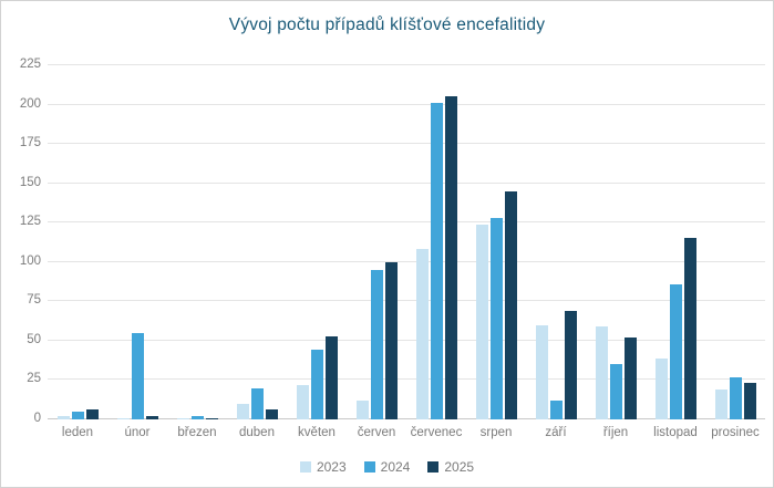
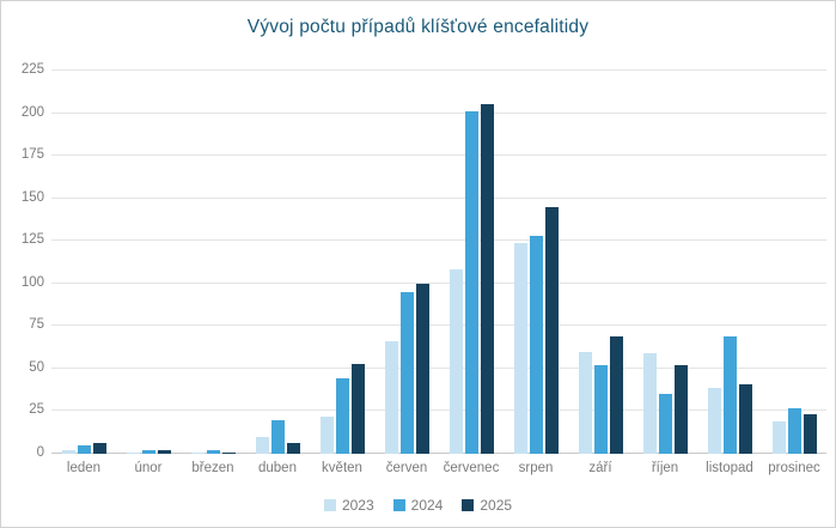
2024/únor: 55 -> 2
2023/červen: 12 -> 66
2024/září: 12 -> 52
2024/listopad: 86 -> 69
2025/listopad: 115 -> 41
